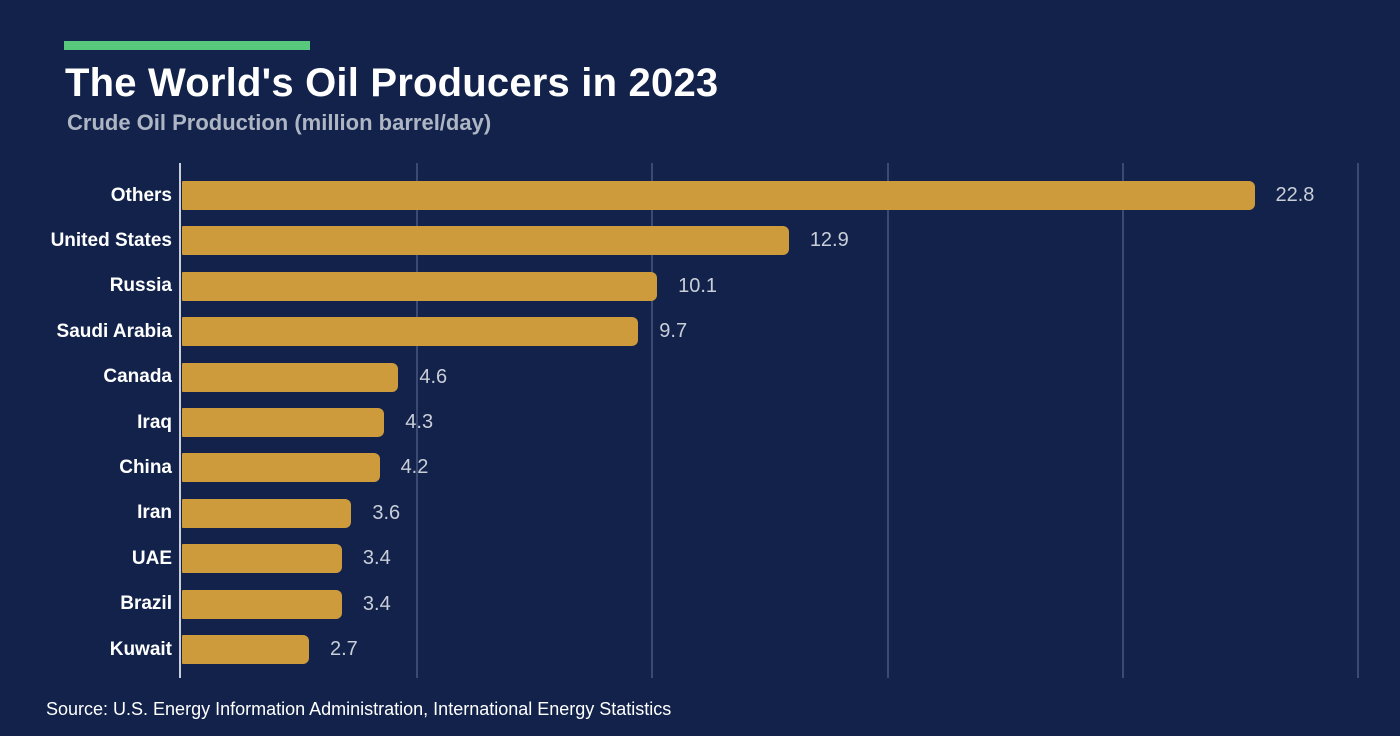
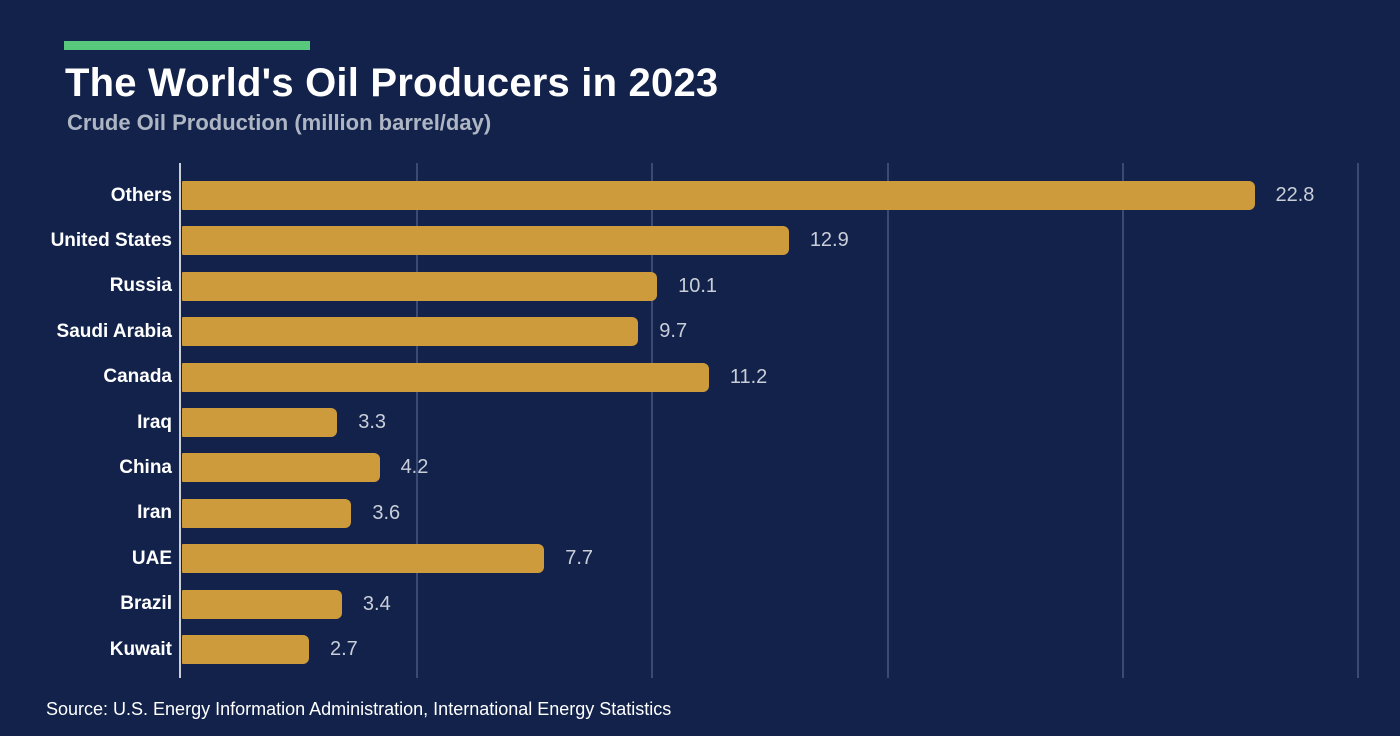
Canada: 4.6 -> 11.2
Iraq: 4.3 -> 3.3
UAE: 3.4 -> 7.7
